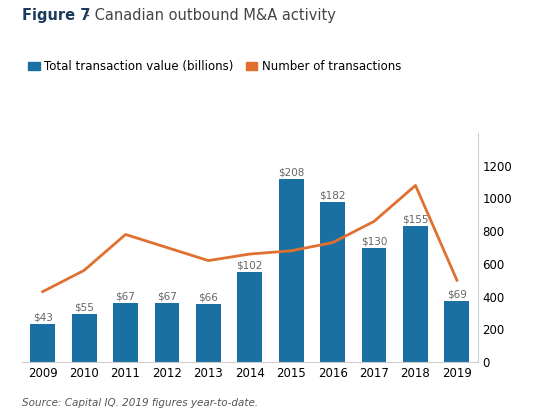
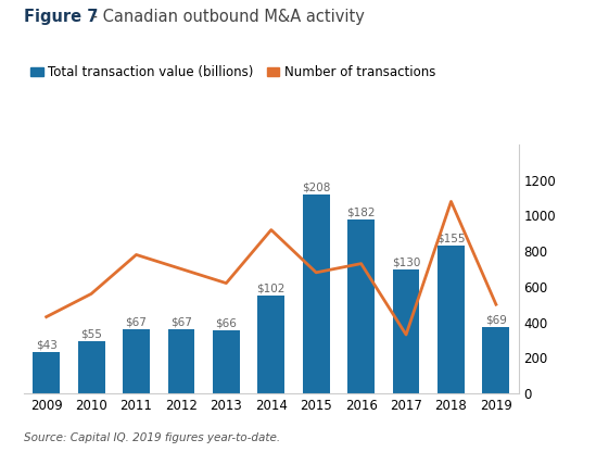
Number of transactions/2014: 660 -> 920
Number of transactions/2017: 860 -> 330
